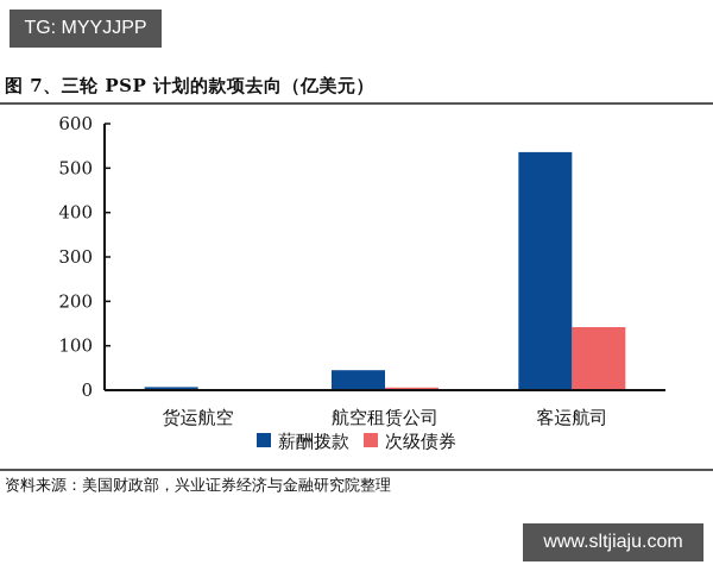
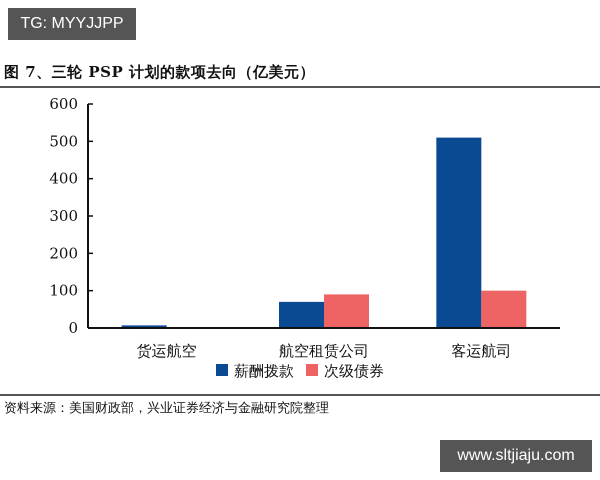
薪酬拨款/航空租赁公司: 40 -> 70
次级债券/航空租赁公司: 10 -> 90
薪酬拨款/客运航司: 540 -> 510
次级债券/客运航司: 140 -> 100
